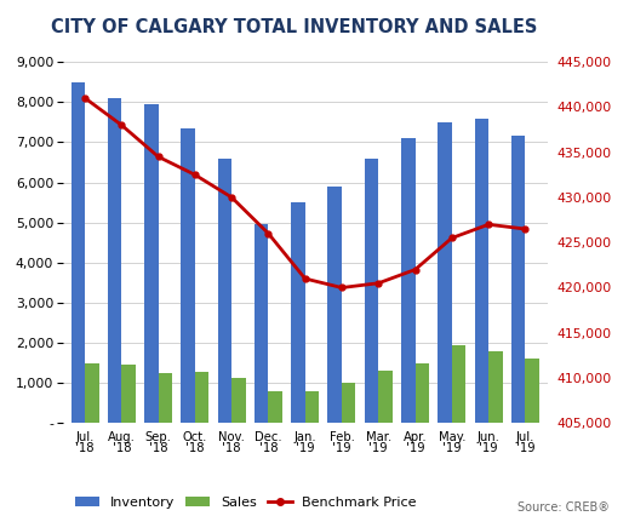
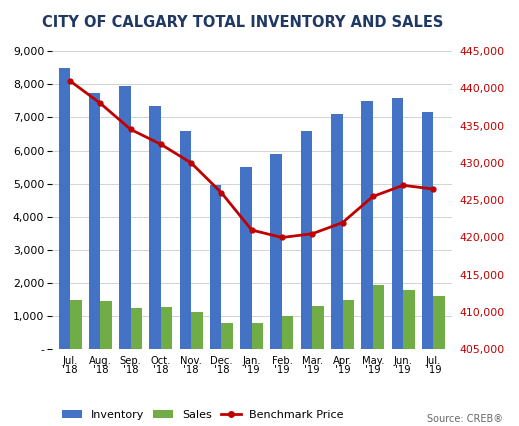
Inventory/Aug. '18: 8,100 -> 7,750
